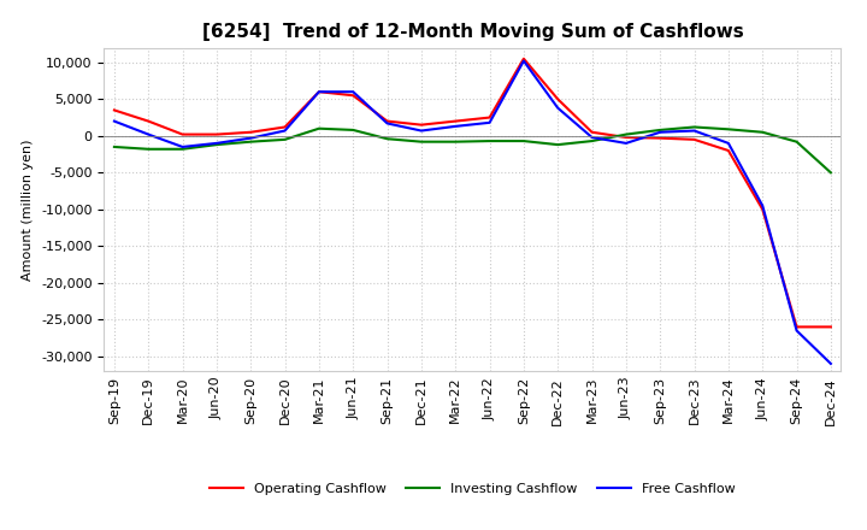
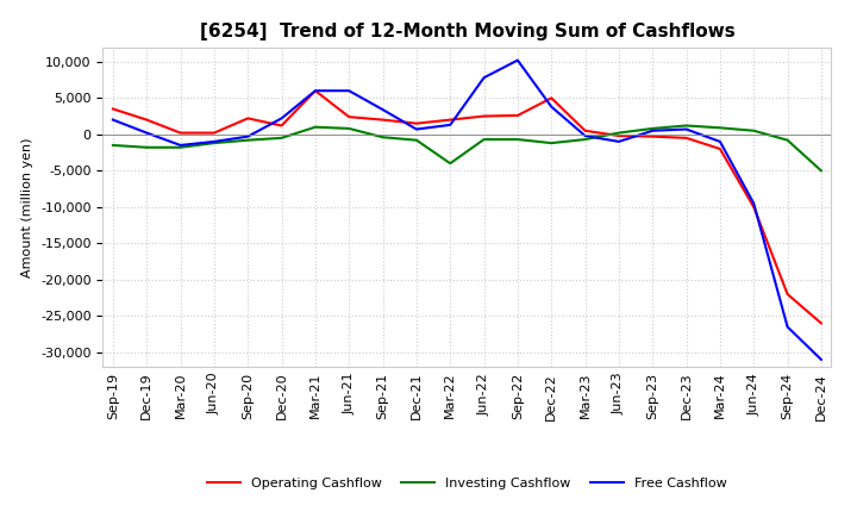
Operating Cashflow/Sep-20: 500 -> 2,200
Free Cashflow/Dec-20: 700 -> 2,200
Operating Cashflow/Jun-21: 5,500 -> 2,400
Free Cashflow/Sep-21: 1,700 -> 3,400
Investing Cashflow/Mar-22: -800 -> -4,000
Free Cashflow/Jun-22: 1,800 -> 7,800
Operating Cashflow/Sep-22: 10,500 -> 2,600
Operating Cashflow/Sep-24: -26,000 -> -22,000
